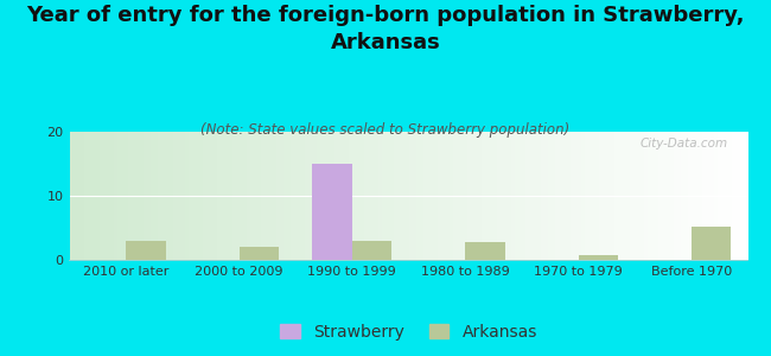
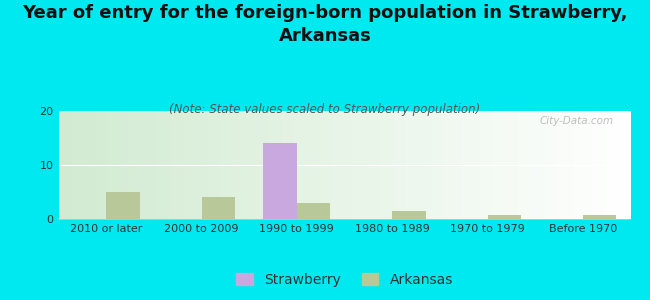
Arkansas/2010 or later: 3.0 -> 5.0
Arkansas/2000 to 2009: 2.0 -> 4.0
Strawberry/1990 to 1999: 15 -> 14
Arkansas/1980 to 1989: 2.8 -> 1.5
Arkansas/Before 1970: 5.2 -> 0.7
